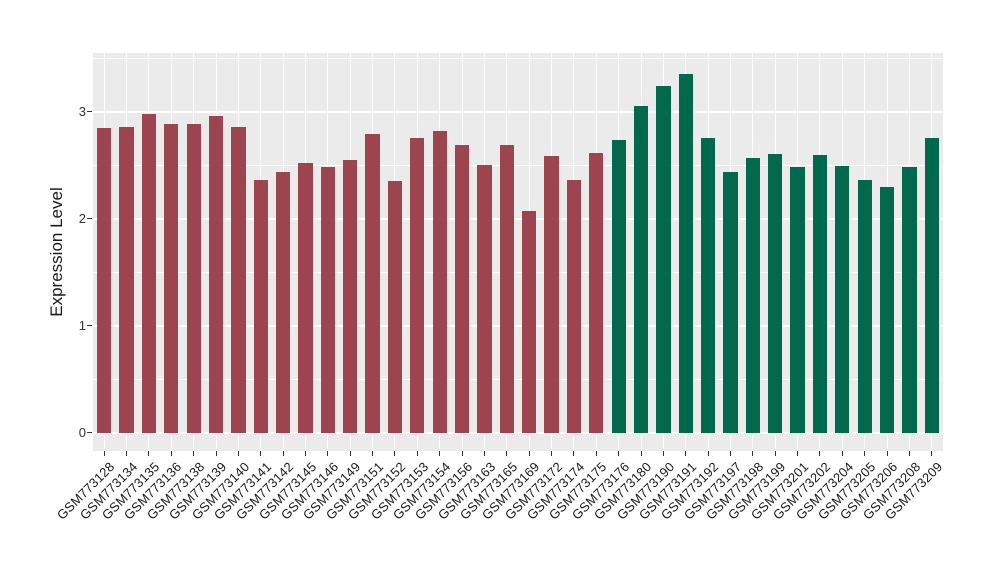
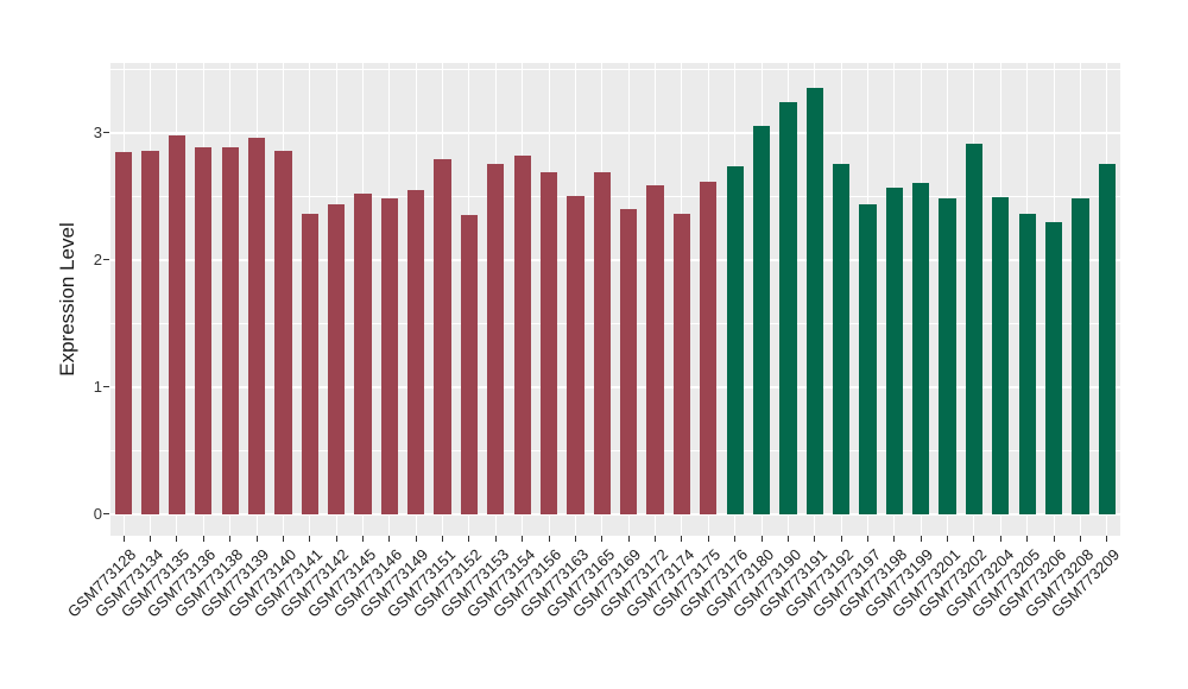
GSM773169: 2.07 -> 2.40
GSM773202: 2.60 -> 2.91
